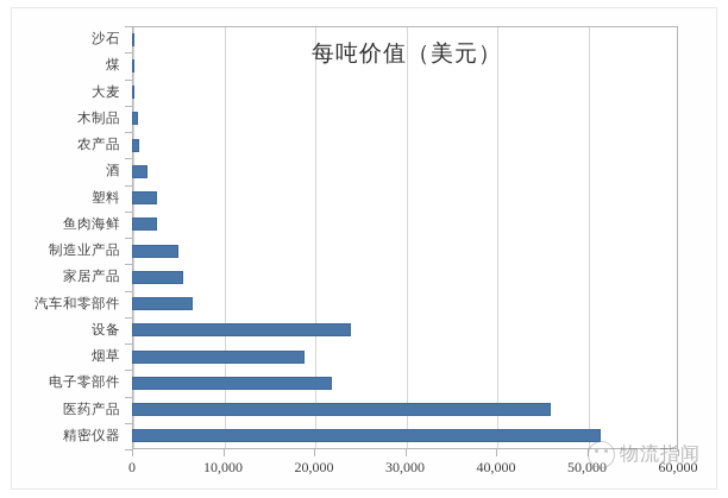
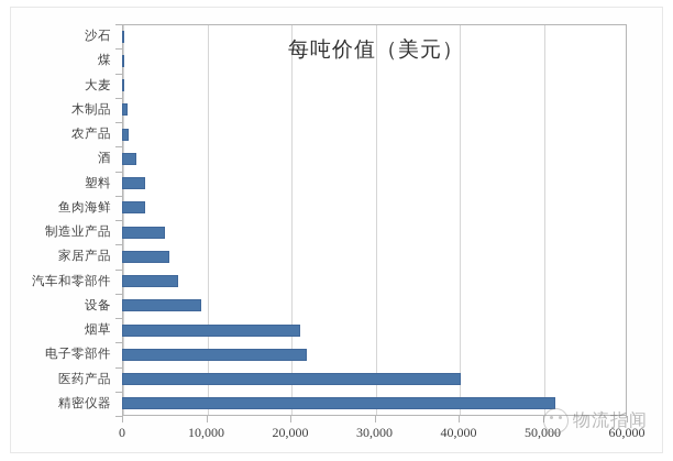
设备: 24000 -> 9000
烟草: 19000 -> 21000
医药产品: 46000 -> 40000
